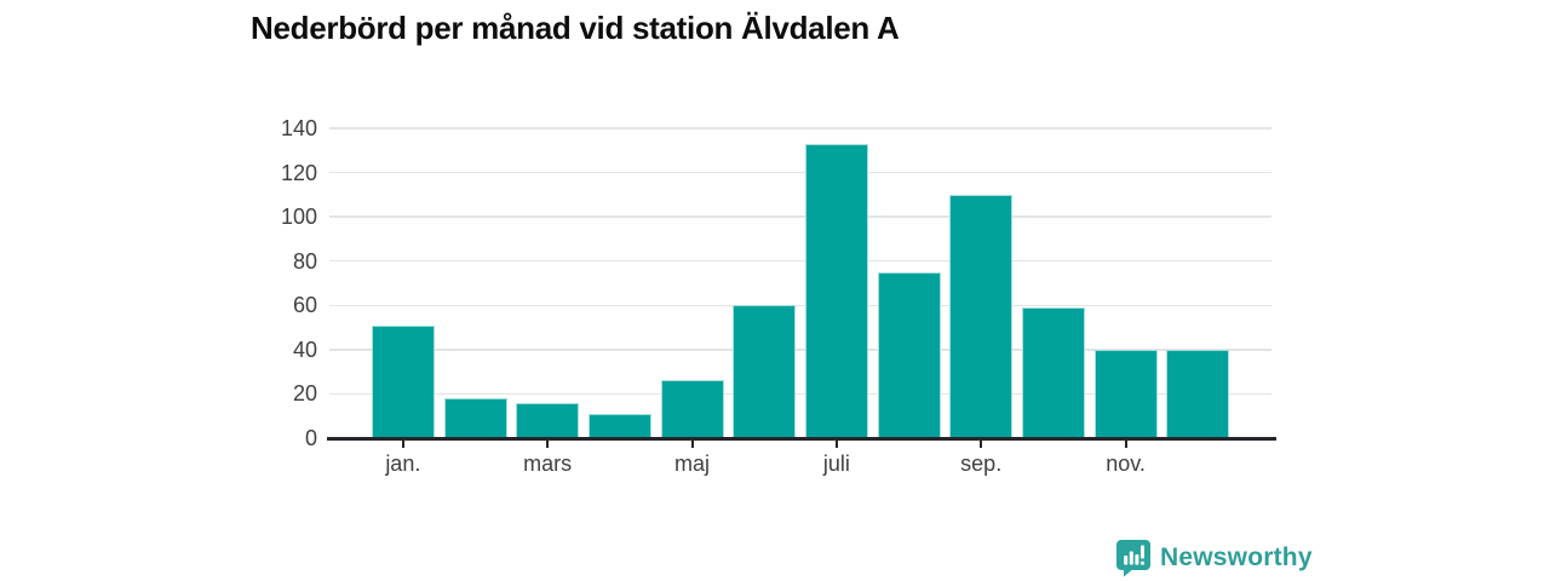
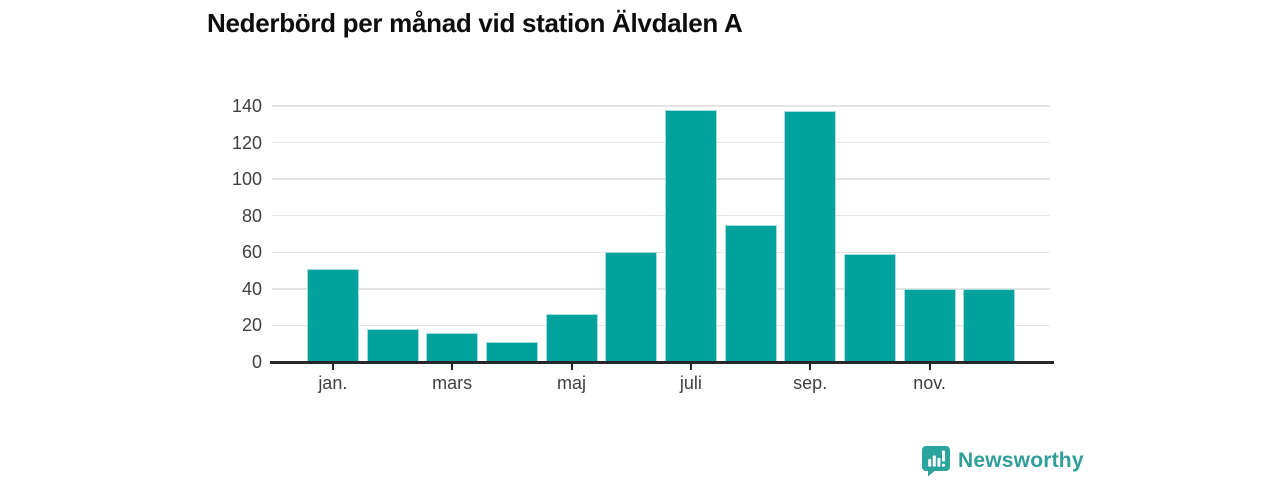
juli: 133 -> 138
sep.: 110 -> 137
